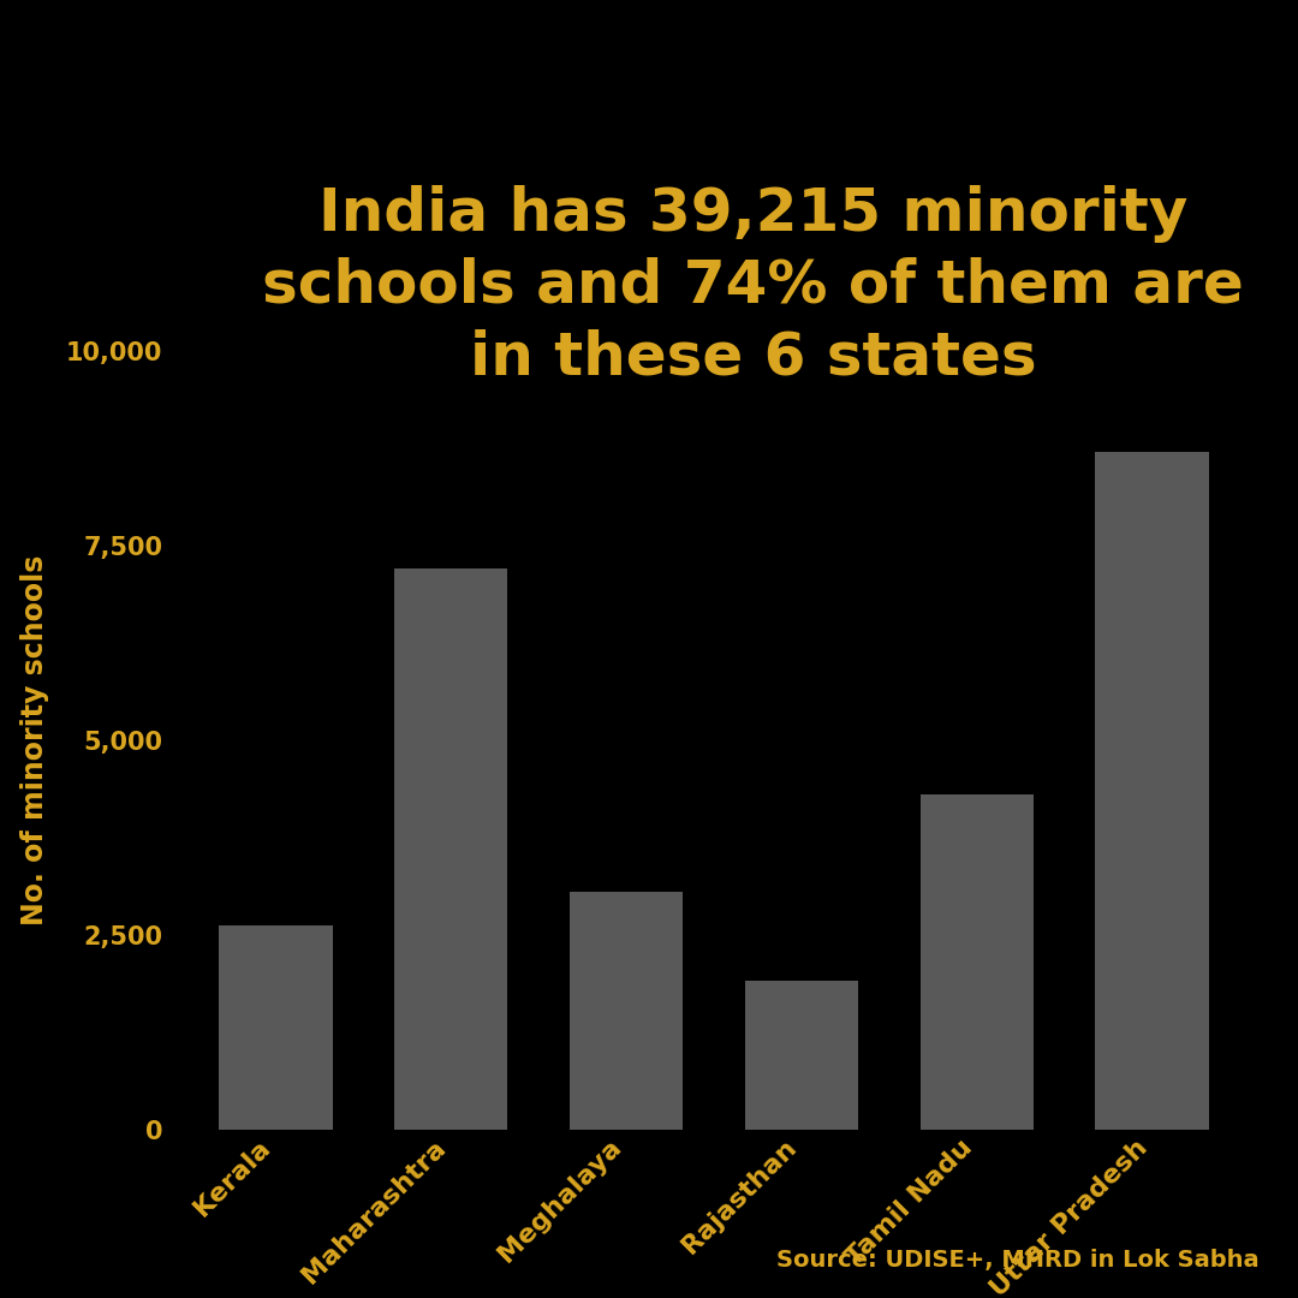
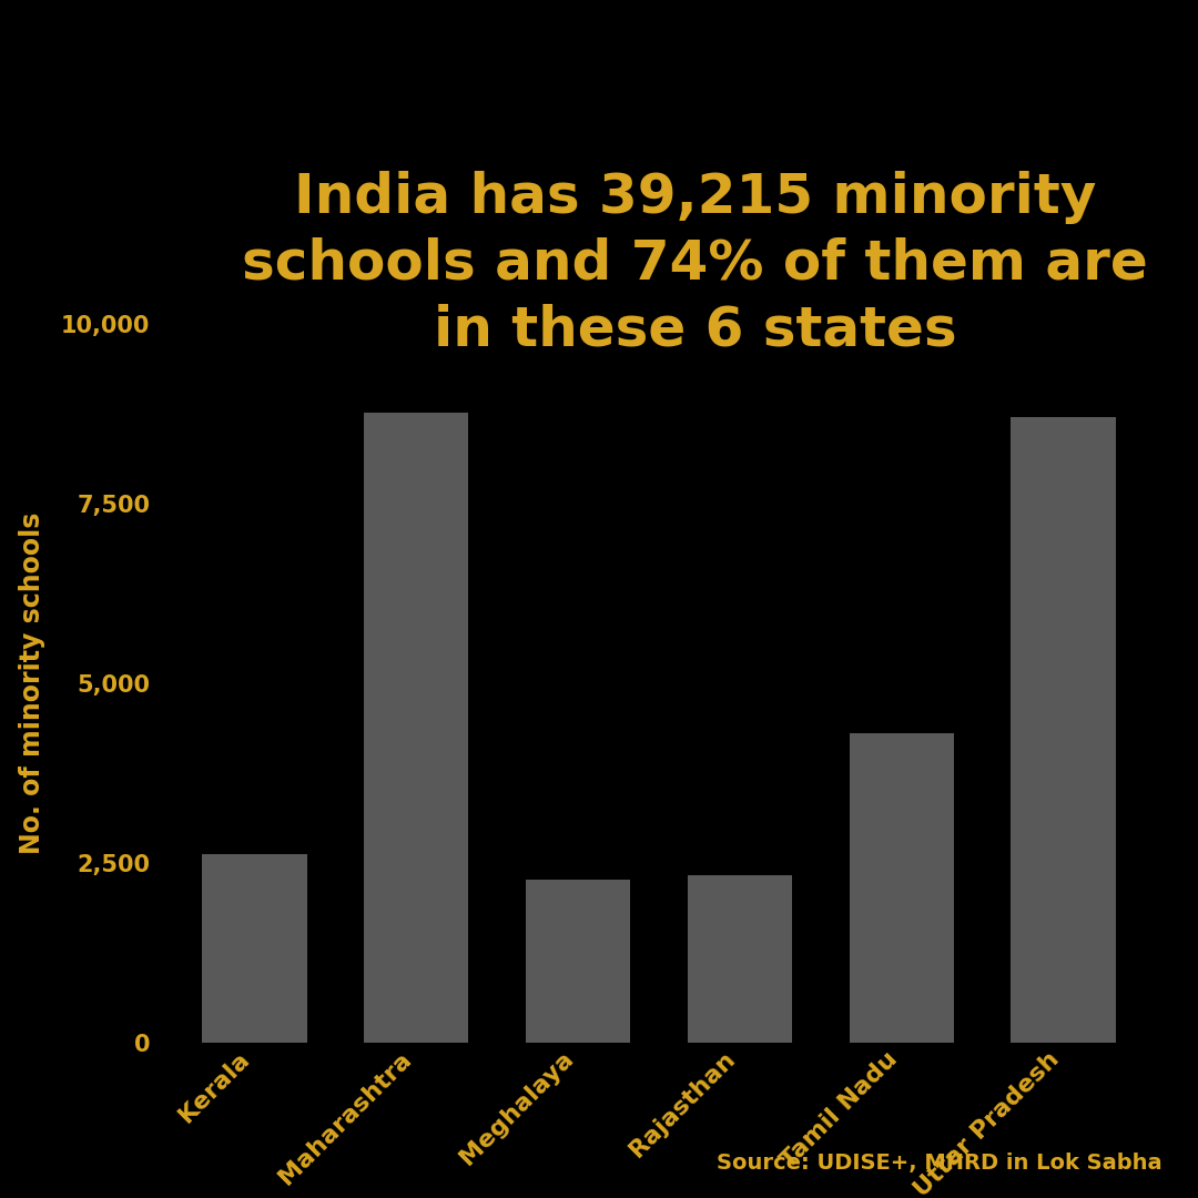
Maharashtra: 7,200 -> 8,760
Meghalaya: 3,050 -> 2,260
Rajasthan: 1,900 -> 2,320
